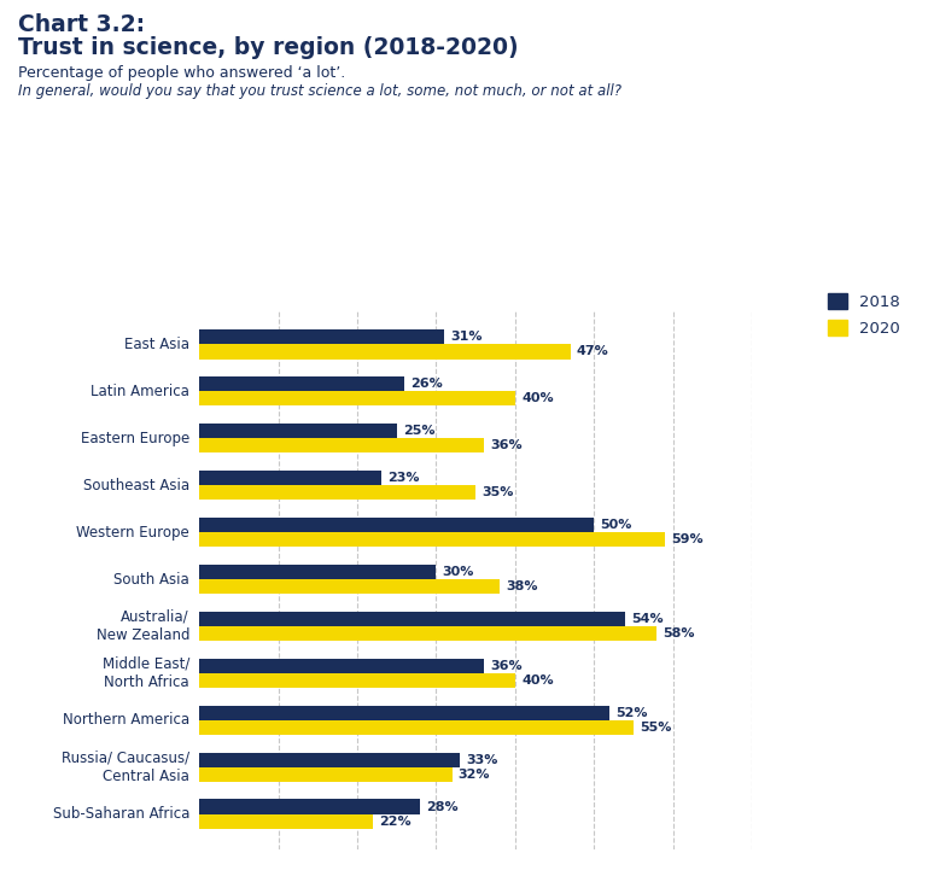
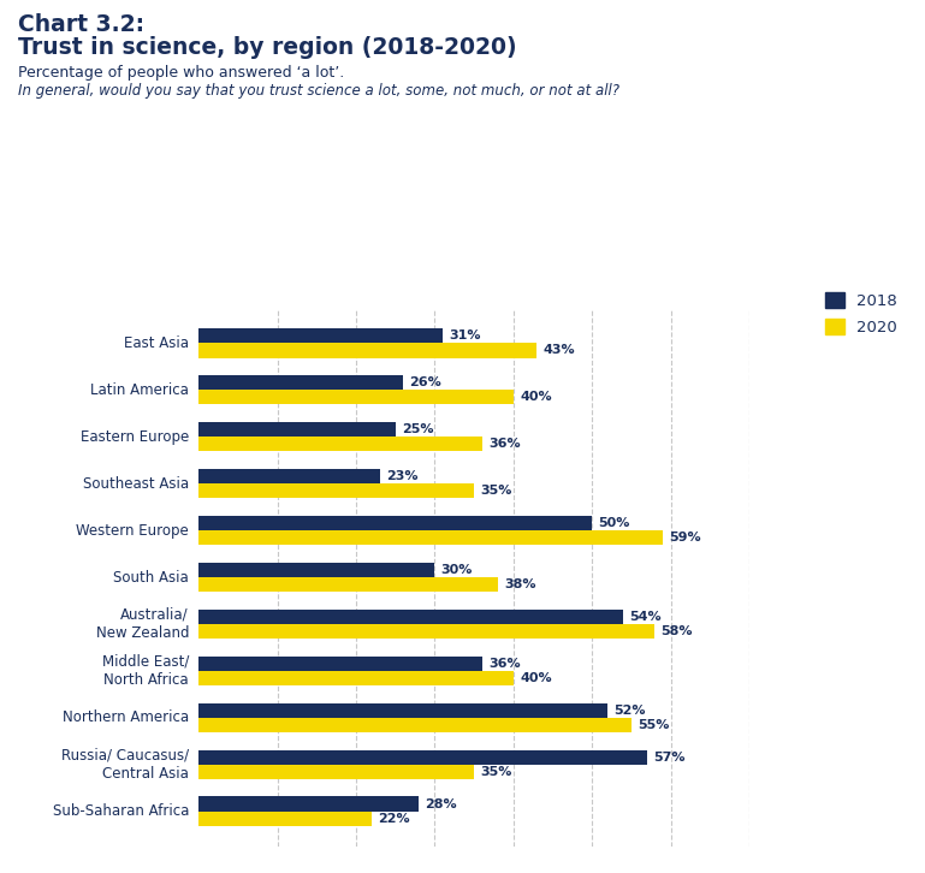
2020/East Asia: 47% -> 43%
2018/Russia/ Caucasus/ Central Asia: 33% -> 57%
2020/Russia/ Caucasus/ Central Asia: 32% -> 35%
